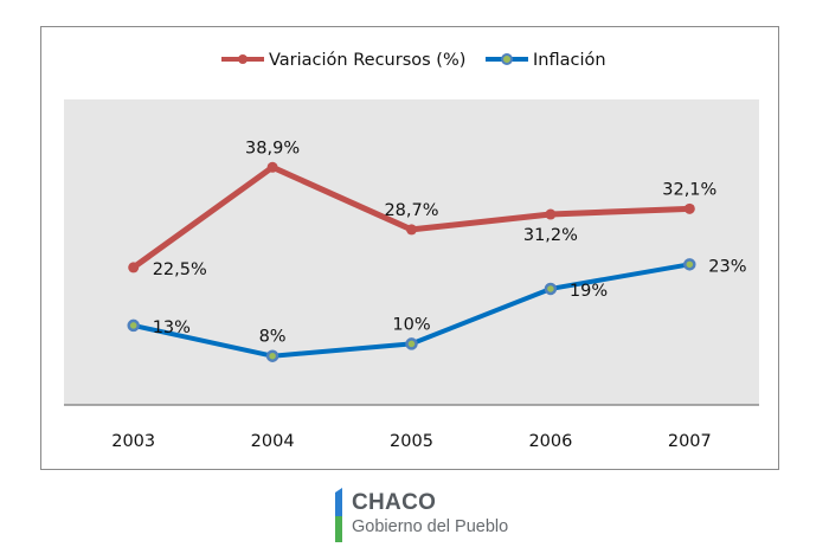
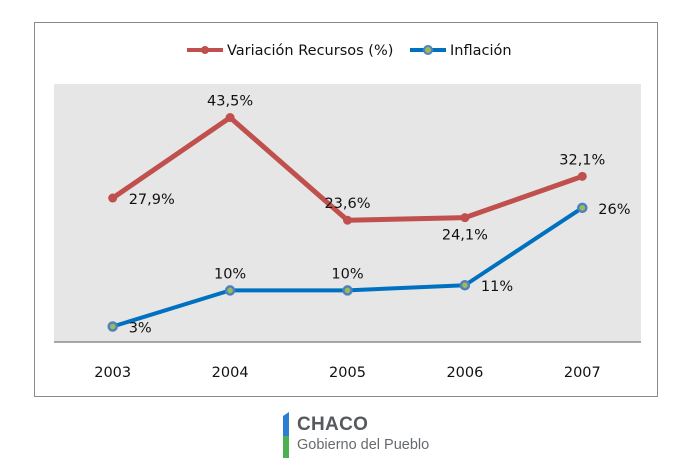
Variación Recursos (%)/2003: 22,5% -> 27,9%
Inflación/2003: 13% -> 3%
Variación Recursos (%)/2004: 38,9% -> 43,5%
Inflación/2004: 8% -> 10%
Variación Recursos (%)/2005: 28,7% -> 23,6%
Variación Recursos (%)/2006: 31,2% -> 24,1%
Inflación/2006: 19% -> 11%
Inflación/2007: 23% -> 26%
